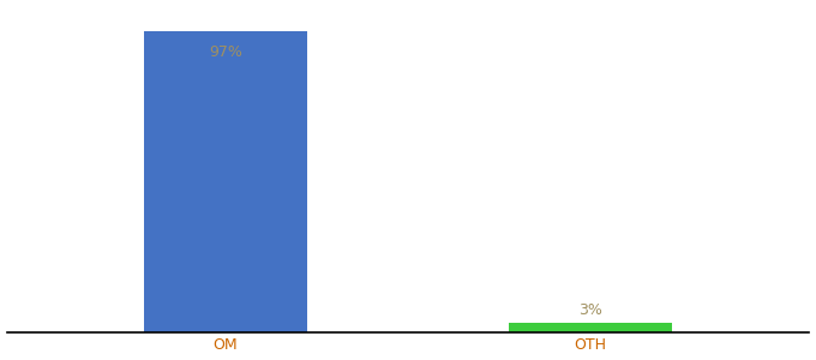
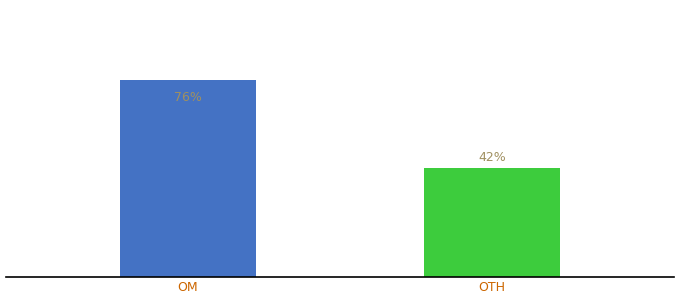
OM: 97% -> 76%
OTH: 3% -> 42%
